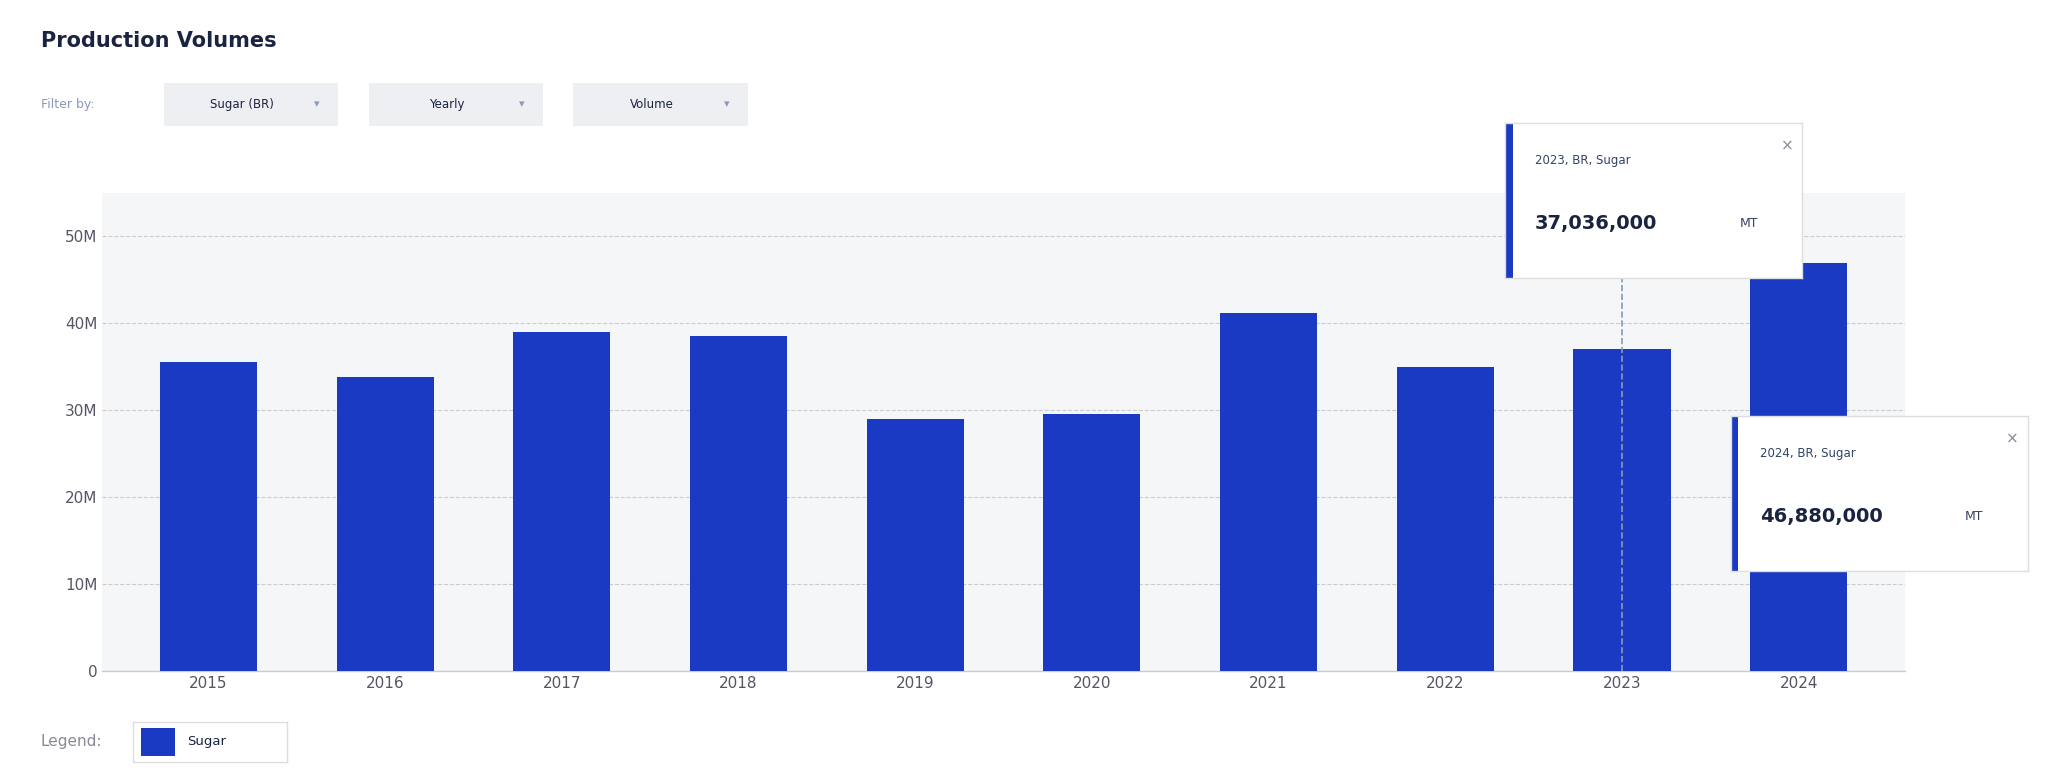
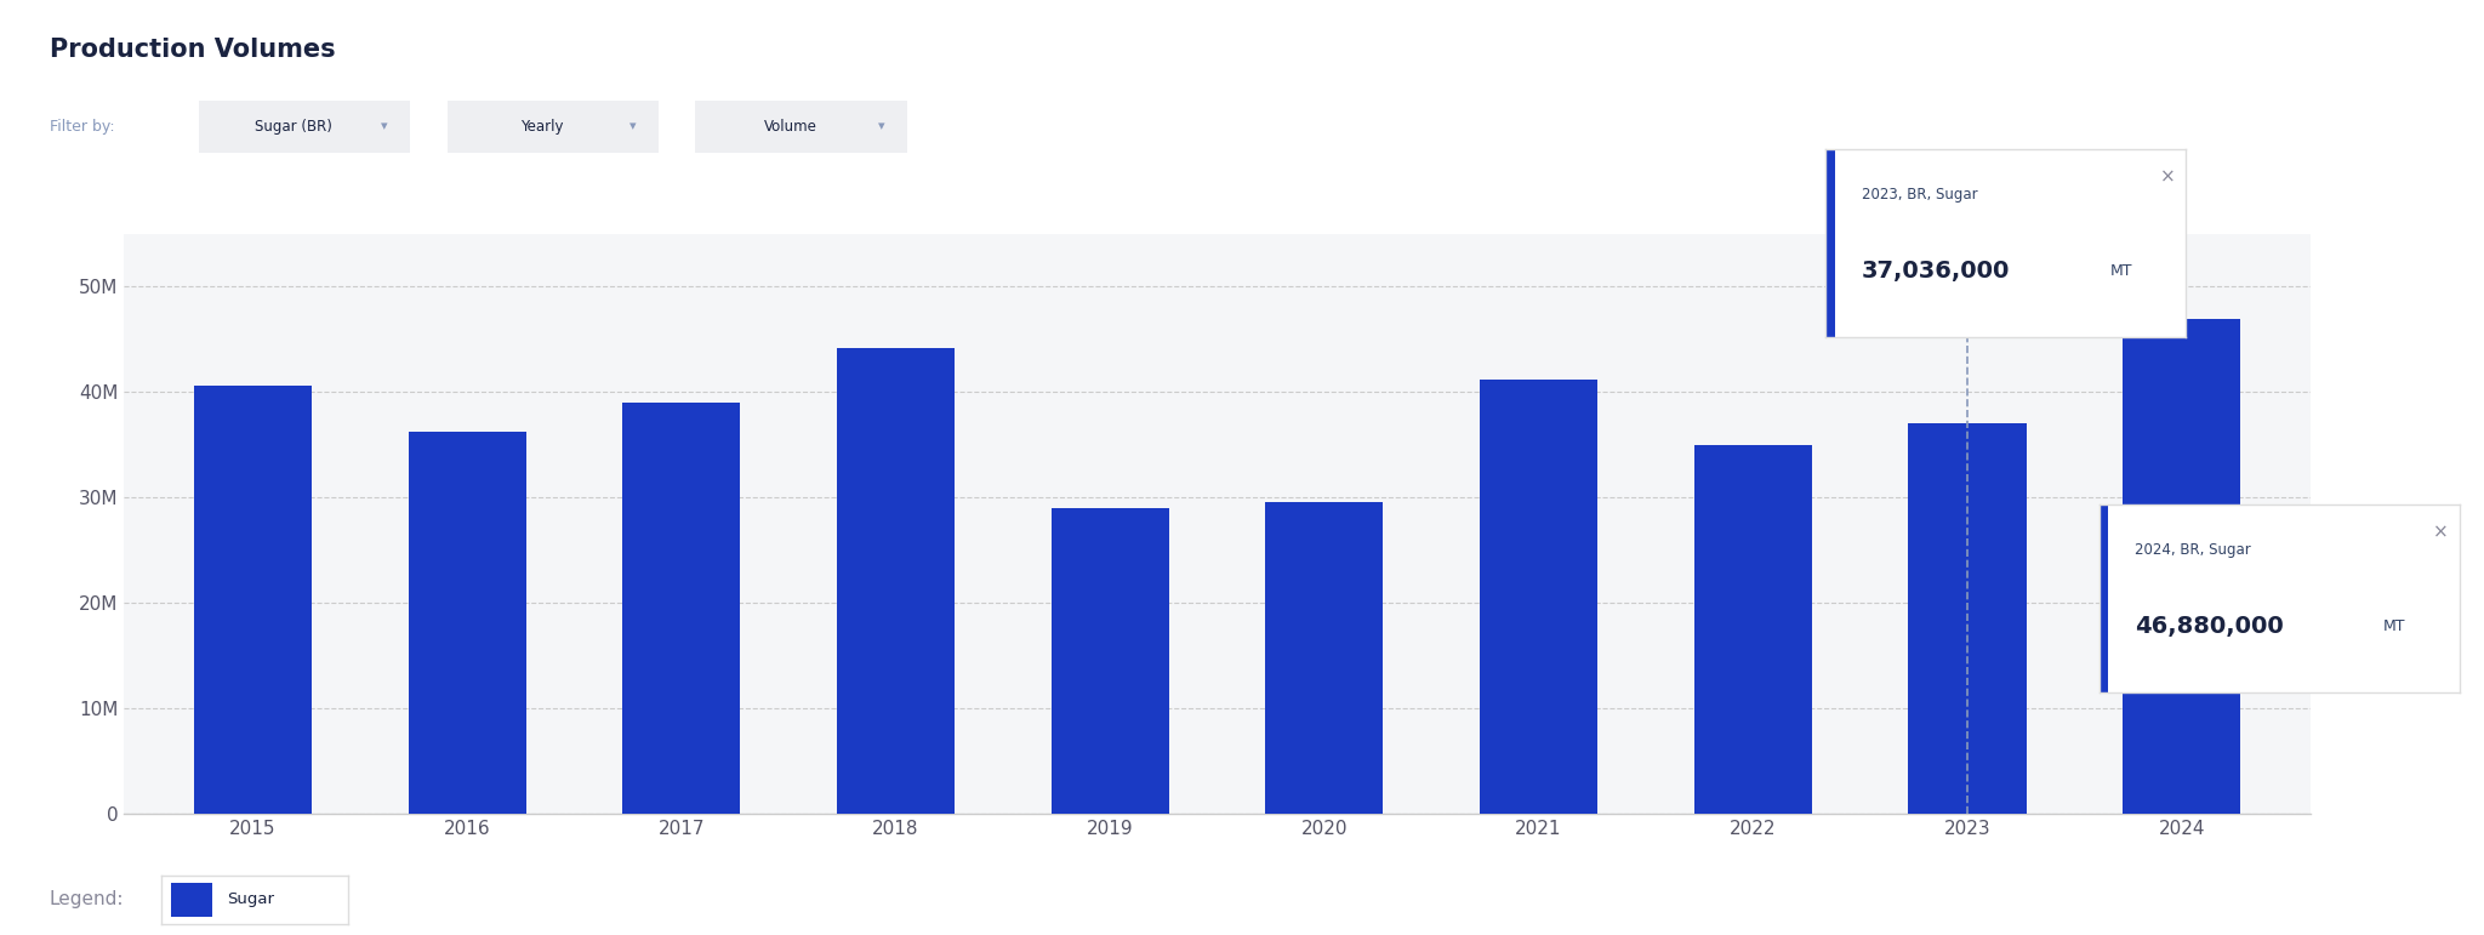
2015: 35.5M -> 40.6M
2016: 33.8M -> 36.2M
2018: 38.5M -> 44.2M
